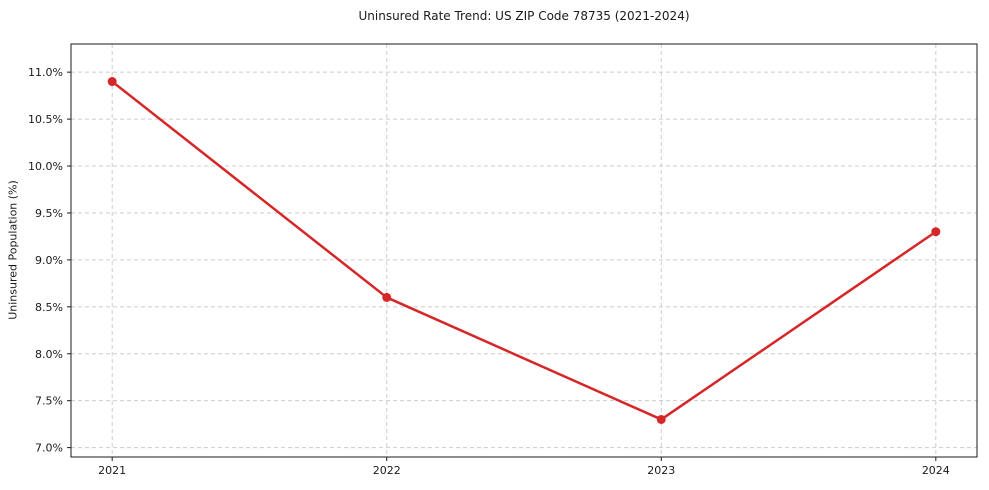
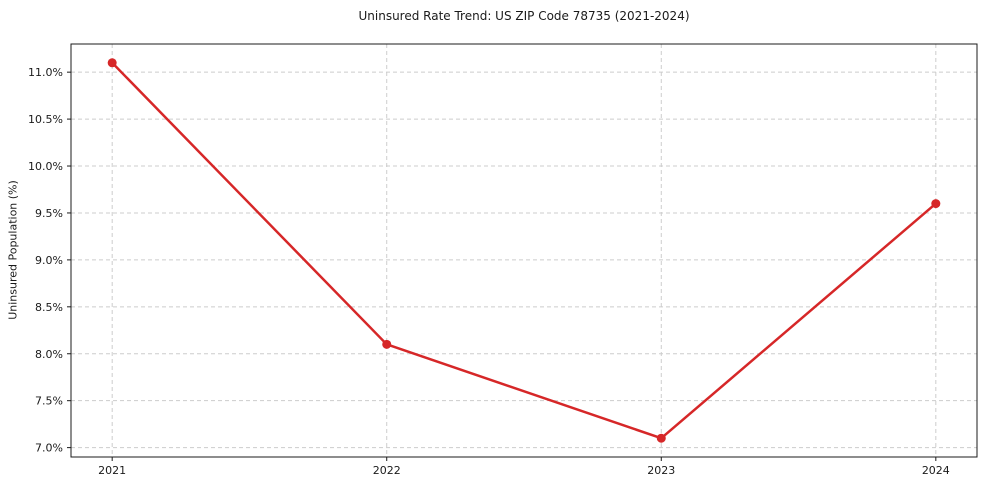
2021: 10.9% -> 11.1%
2022: 8.6% -> 8.1%
2023: 7.3% -> 7.1%
2024: 9.3% -> 9.6%
